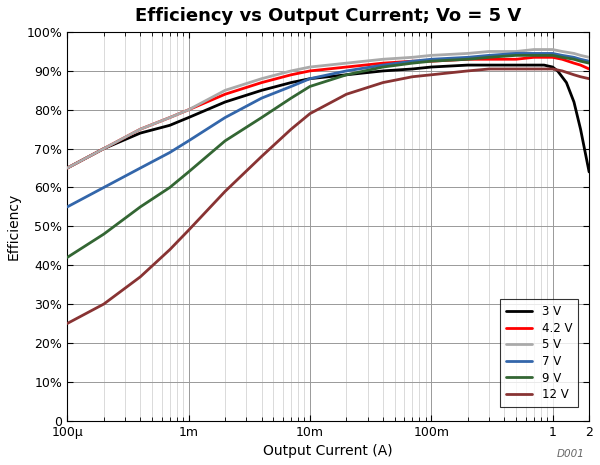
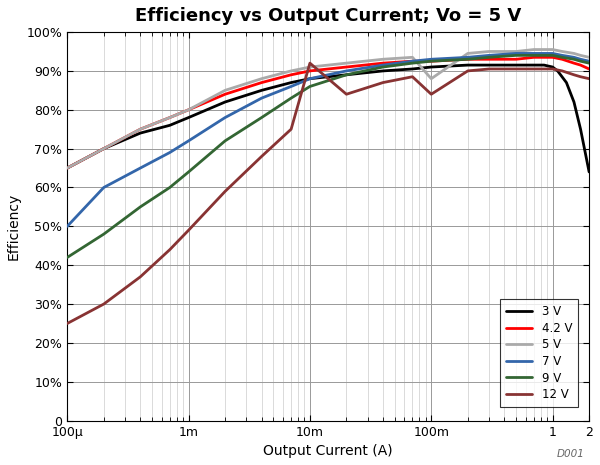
7 V/100μ: 55.0% -> 50.0%
12 V/10m: 79.0% -> 92.0%
5 V/100m: 94.0% -> 88.0%
12 V/100m: 89.0% -> 84.0%
